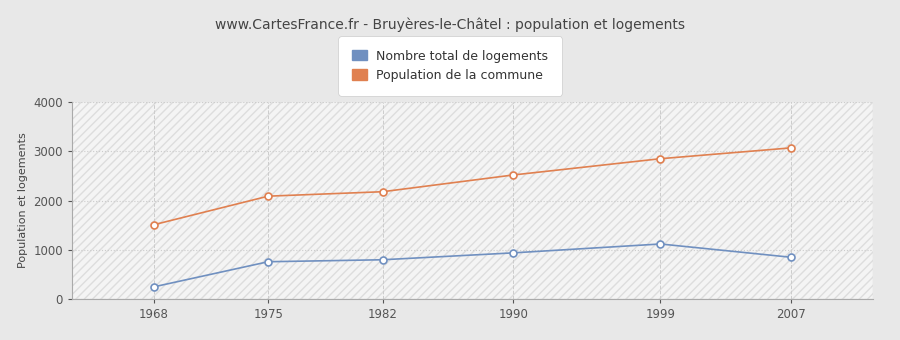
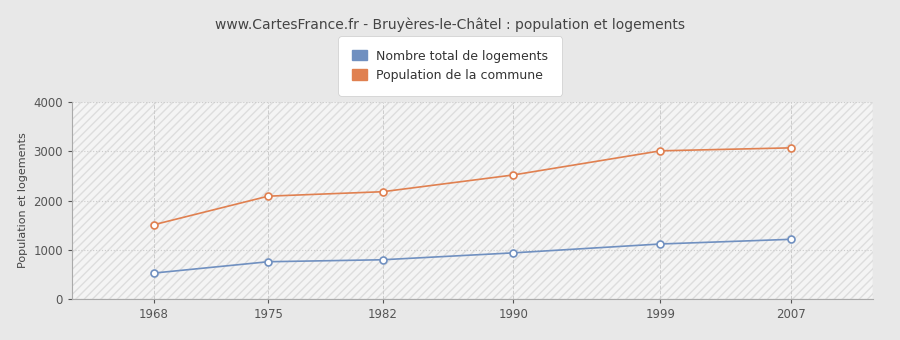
Nombre total de logements/1968: 250 -> 530
Population de la commune/1999: 2850 -> 3010
Nombre total de logements/2007: 850 -> 1220
